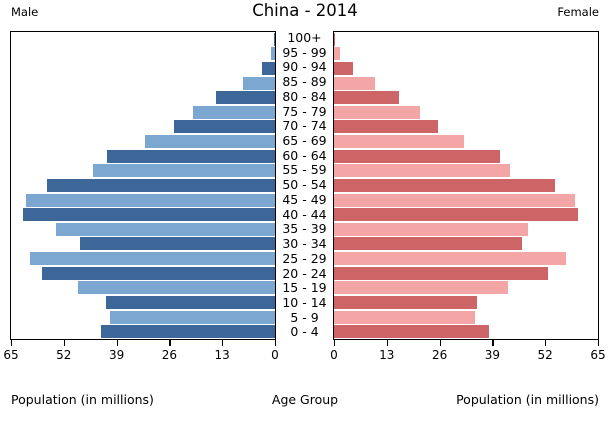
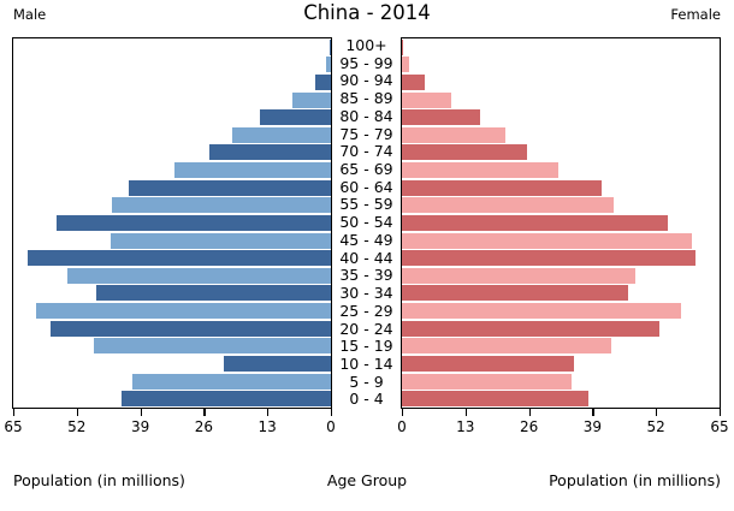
Male/10 - 14: 42 -> 22
Male/45 - 49: 61 -> 45
